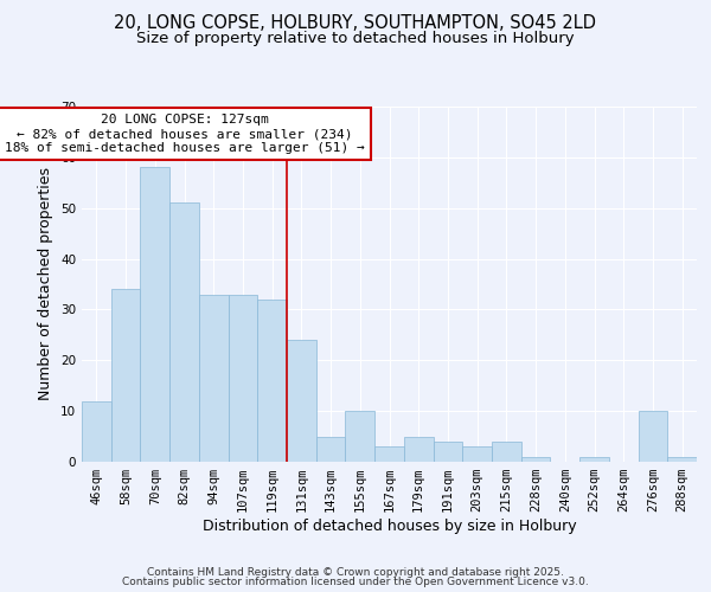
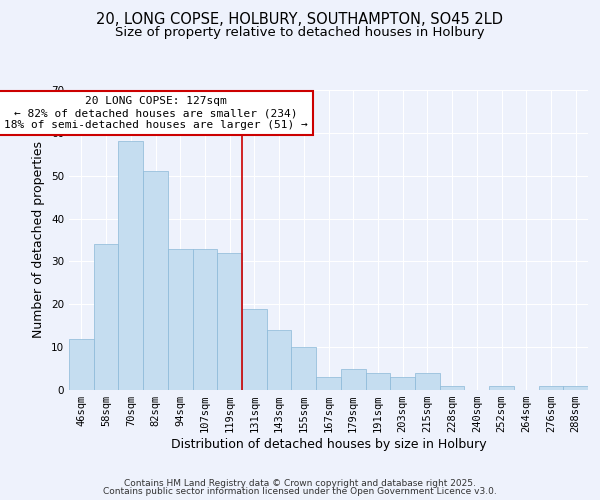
131sqm: 24 -> 19
143sqm: 5 -> 14
276sqm: 10 -> 1
